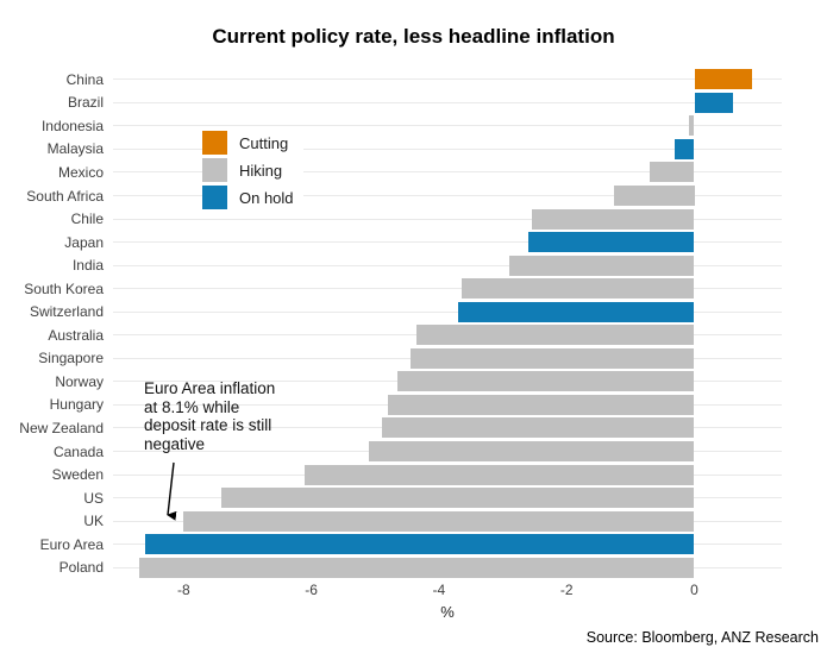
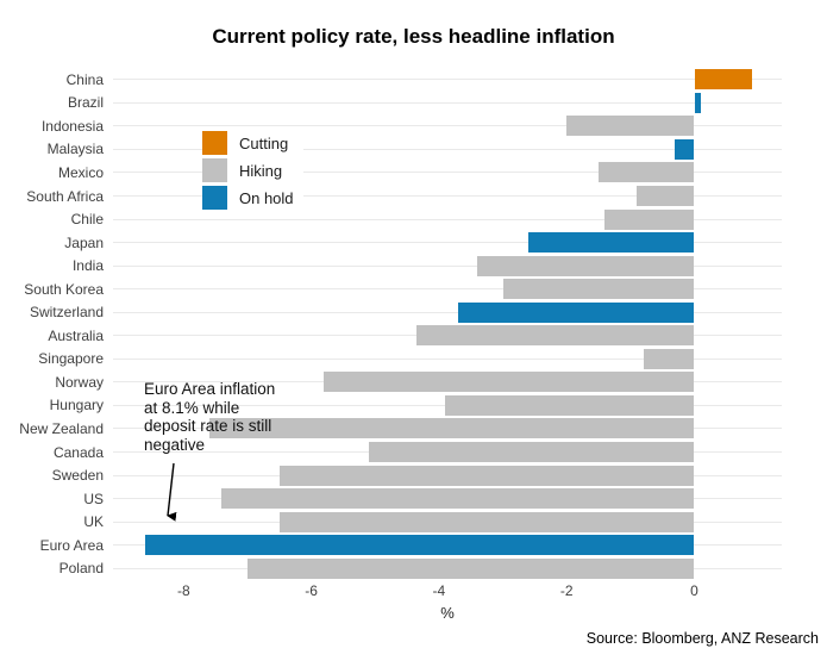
Brazil: 0.6 -> 0.1
Indonesia: -0.1 -> -2.0
Mexico: -0.7 -> -1.5
South Africa: -1.2 -> -0.9
Chile: -2.5 -> -1.4
India: -2.9 -> -3.4
South Korea: -3.6 -> -3.0
Singapore: -4.5 -> -0.8
Norway: -4.7 -> -5.8
Hungary: -4.8 -> -3.9
New Zealand: -4.9 -> -7.6
Sweden: -6.1 -> -6.5
UK: -8.0 -> -6.5
Poland: -8.7 -> -7.0
